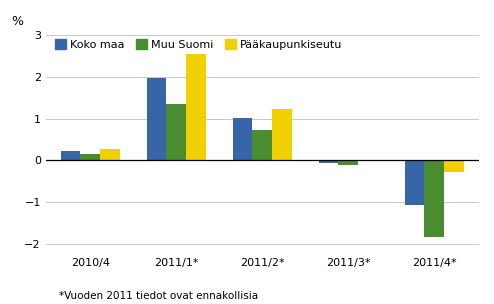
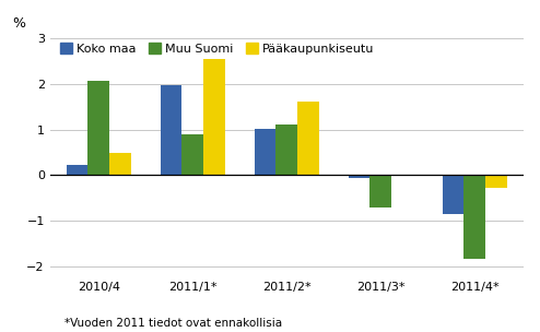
Muu Suomi/2010/4: 0.15 -> 2.05
Pääkaupunkiseutu/2010/4: 0.27 -> 0.50
Muu Suomi/2011/1*: 1.35 -> 0.90
Muu Suomi/2011/2*: 0.72 -> 1.10
Pääkaupunkiseutu/2011/2*: 1.22 -> 1.60
Muu Suomi/2011/3*: -0.10 -> -0.70
Koko maa/2011/4*: -1.05 -> -0.85
